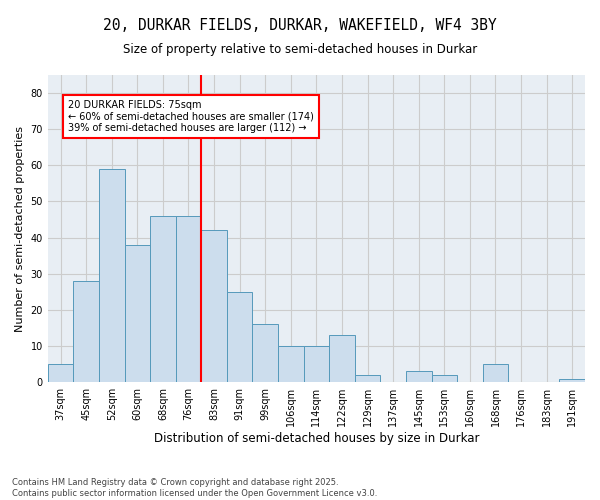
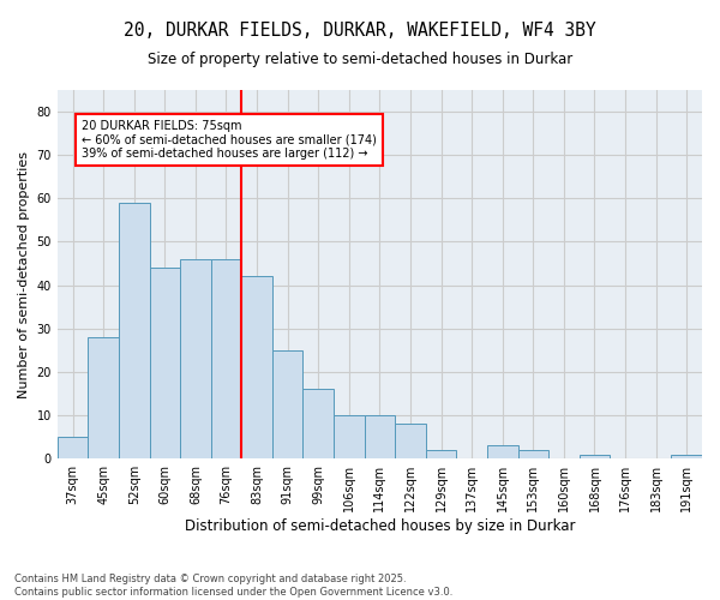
60sqm: 38 -> 44
122sqm: 13 -> 8
168sqm: 5 -> 1
